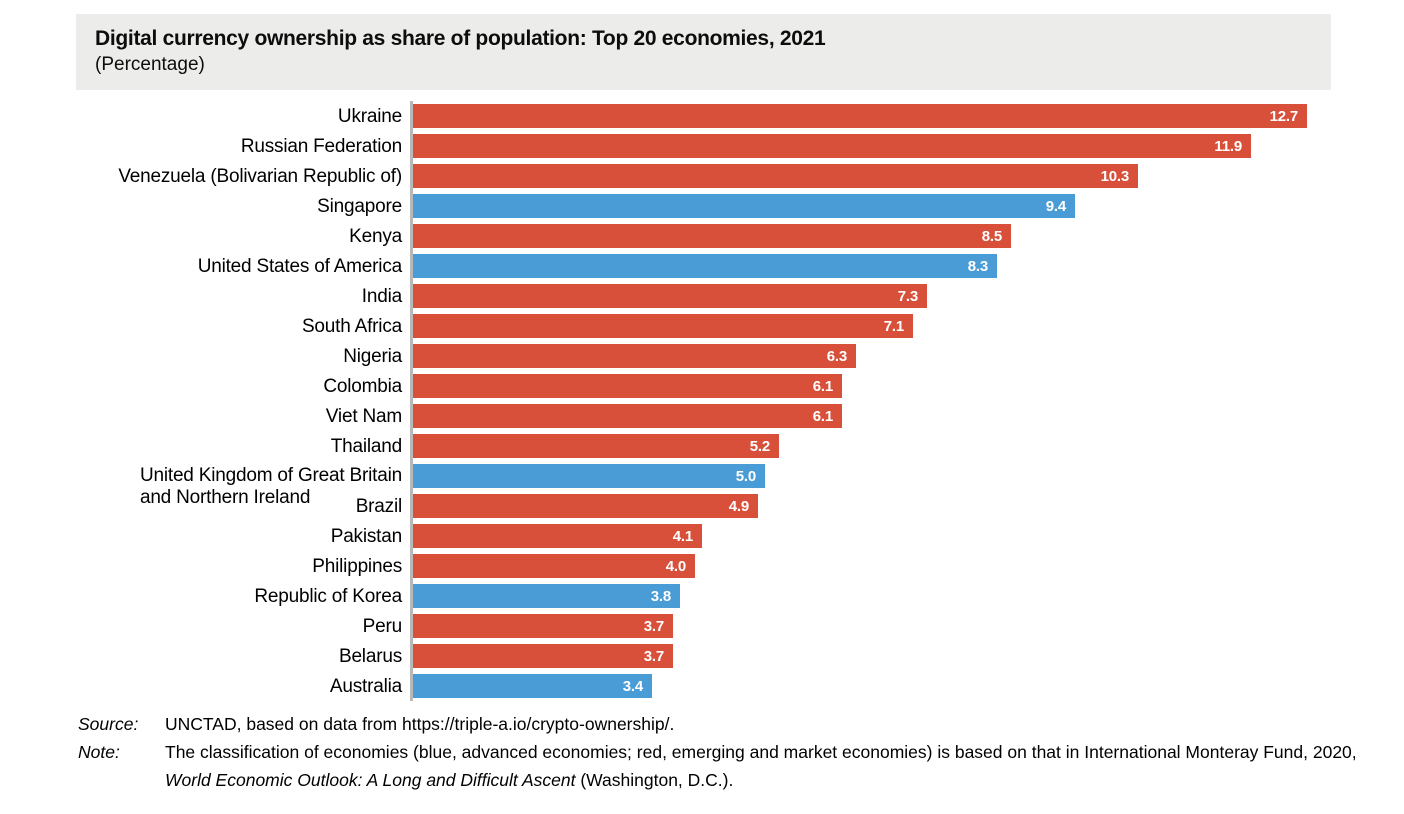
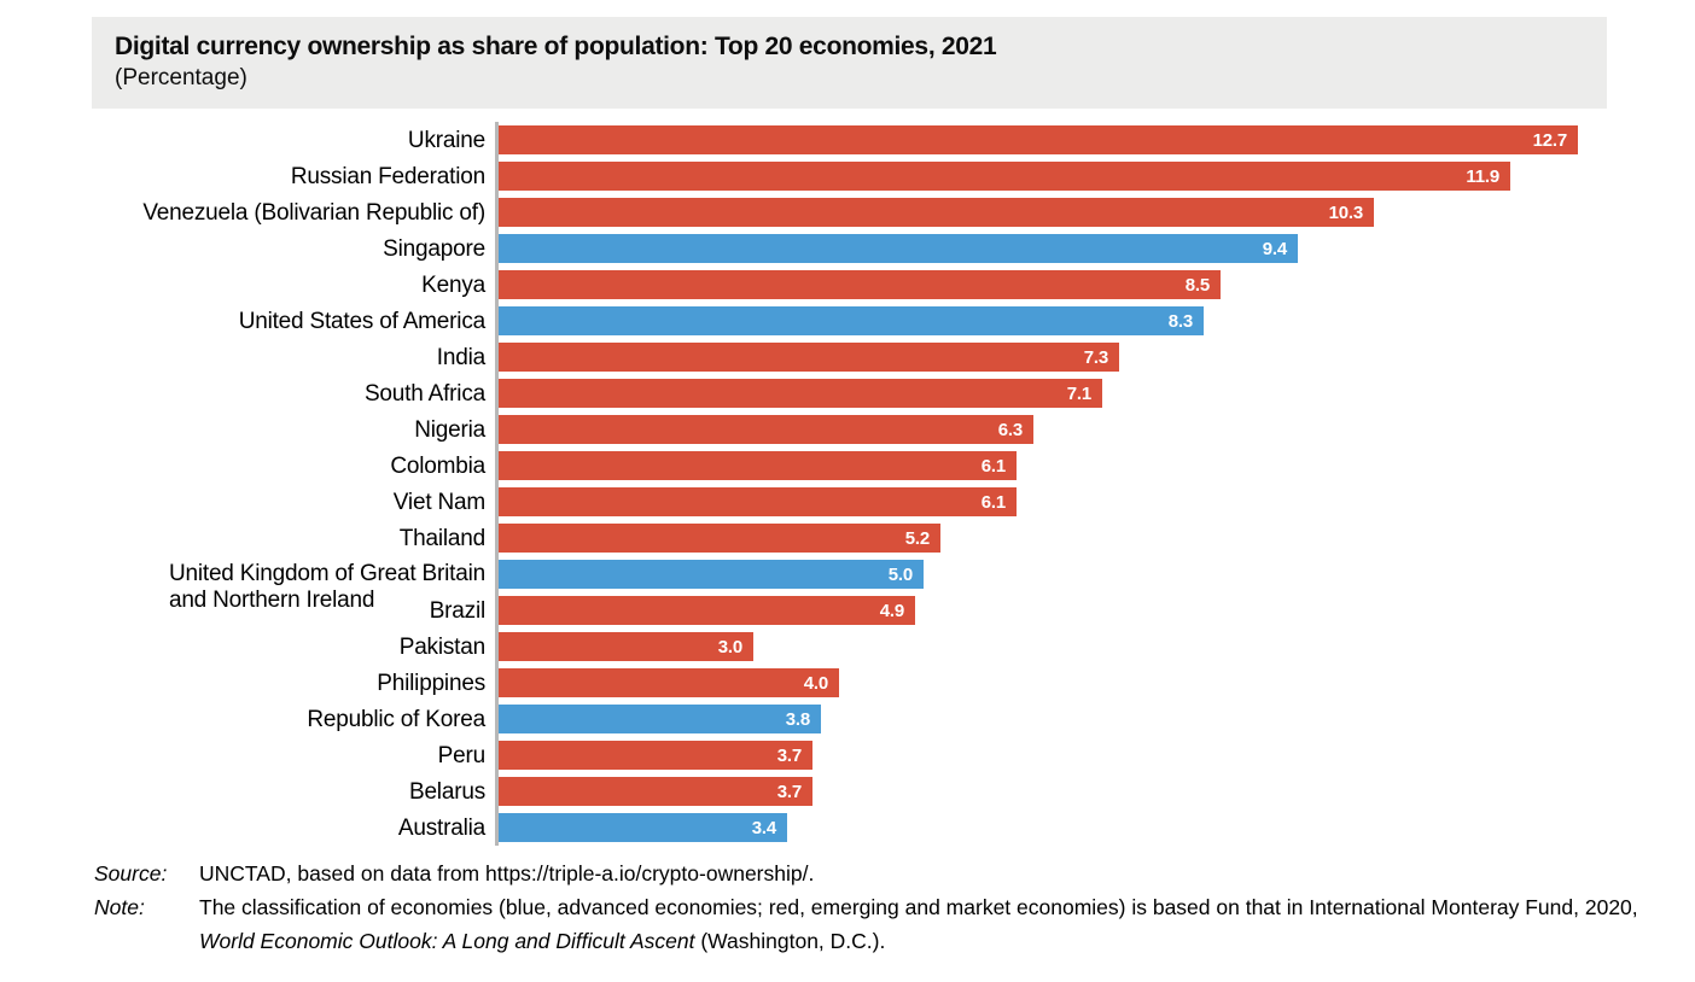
Pakistan: 4.1 -> 3.0
